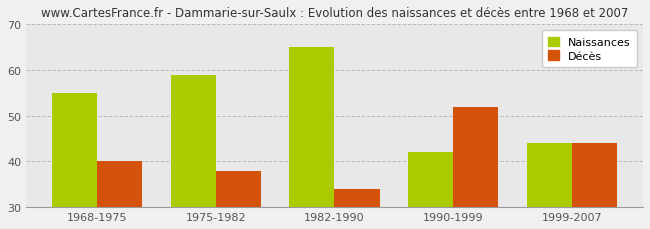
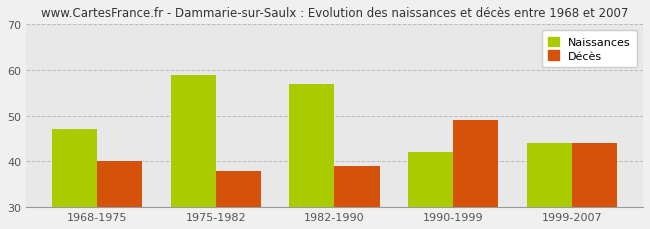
Naissances/1968-1975: 55 -> 47
Naissances/1982-1990: 65 -> 57
Décès/1982-1990: 34 -> 39
Décès/1990-1999: 52 -> 49
